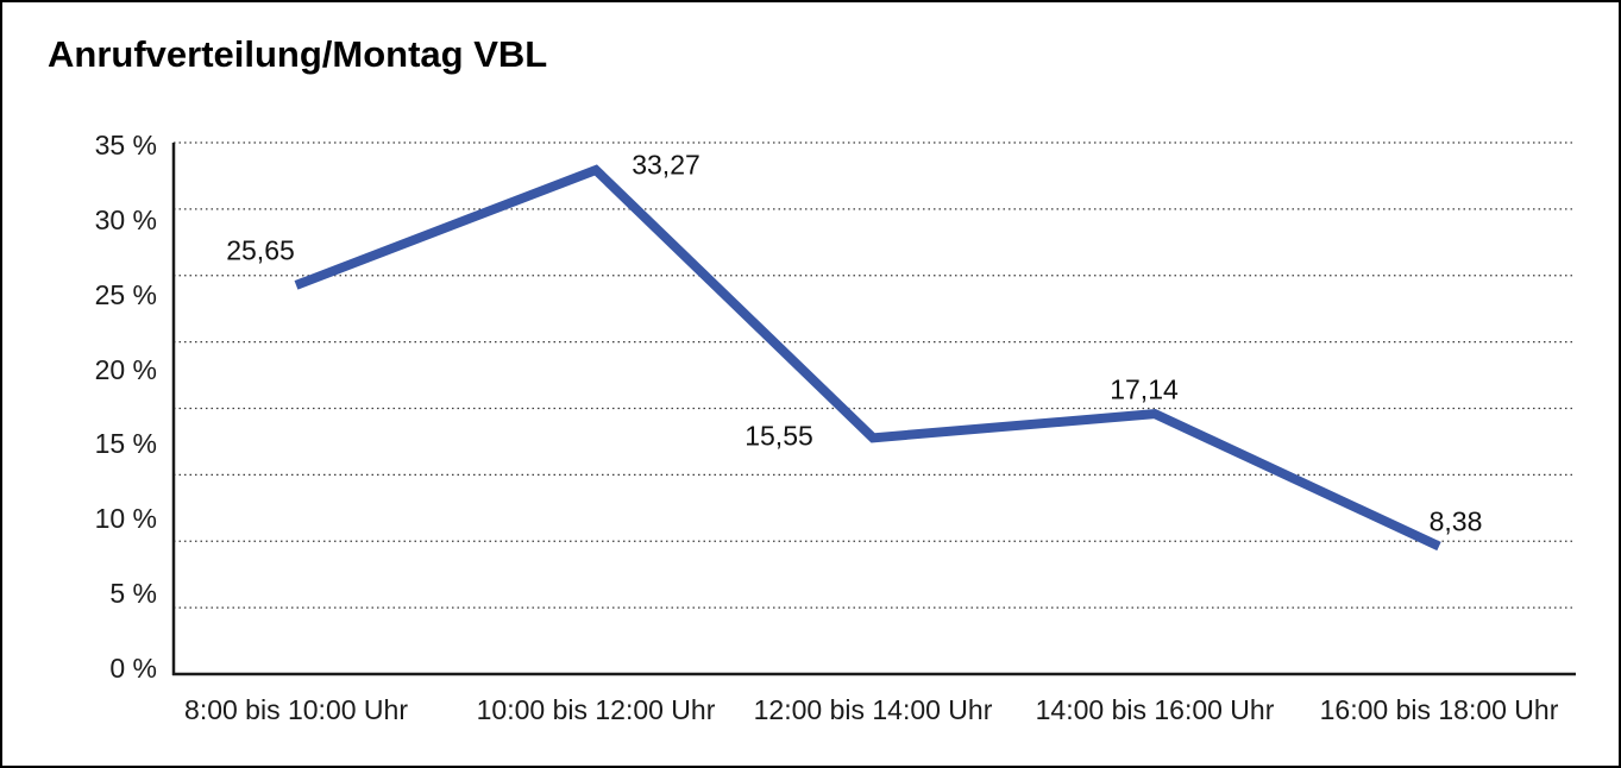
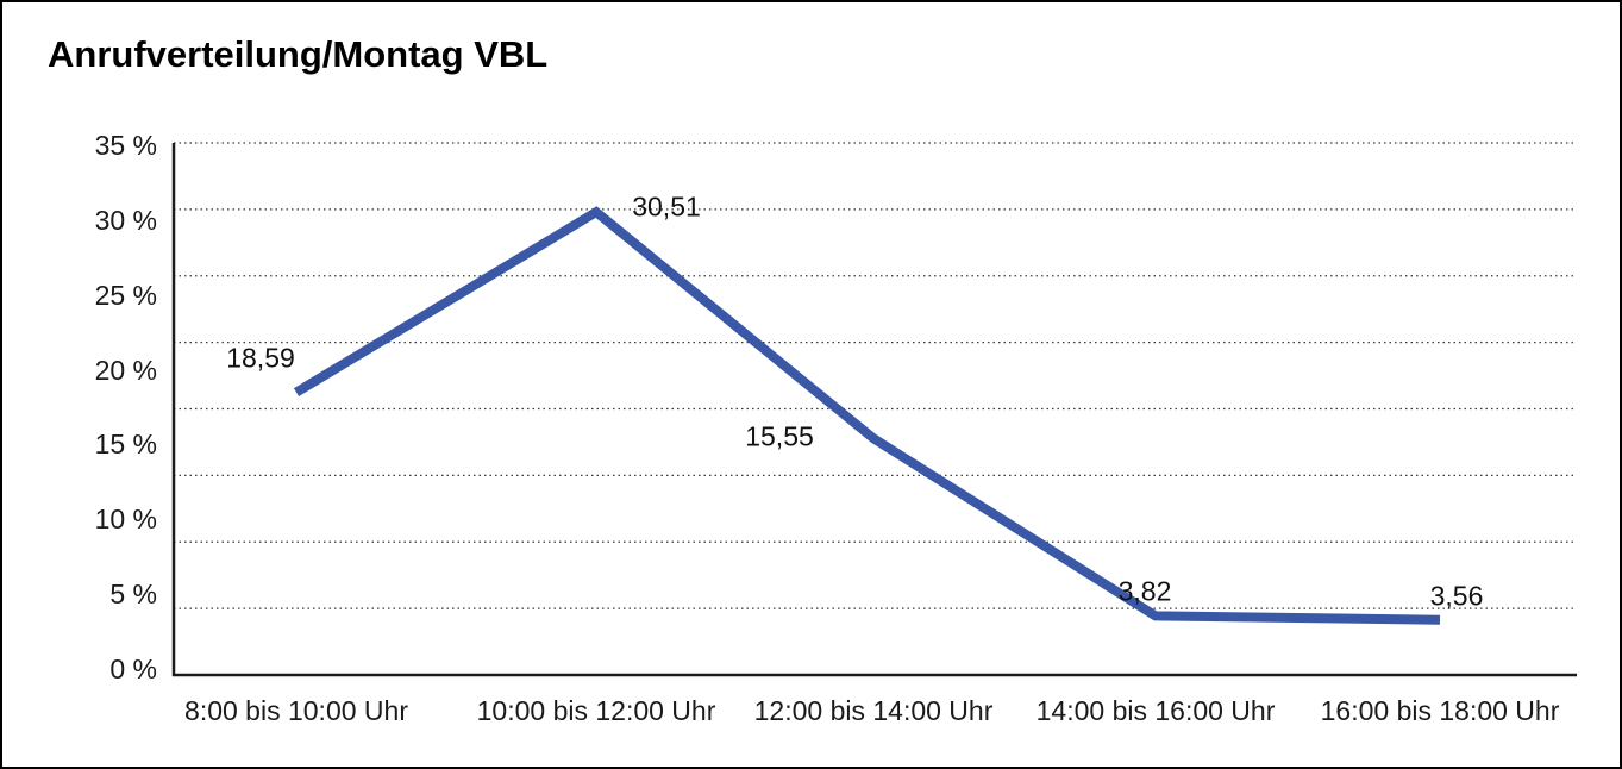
8:00 bis 10:00 Uhr: 25,65 -> 18,59
10:00 bis 12:00 Uhr: 33,27 -> 30,51
14:00 bis 16:00 Uhr: 17,14 -> 3,82
16:00 bis 18:00 Uhr: 8,38 -> 3,56
